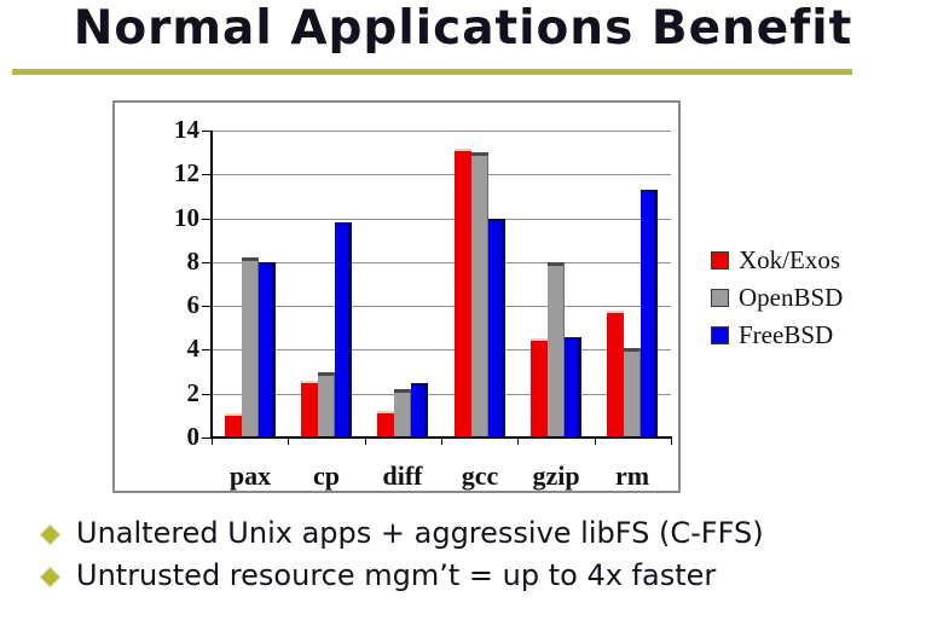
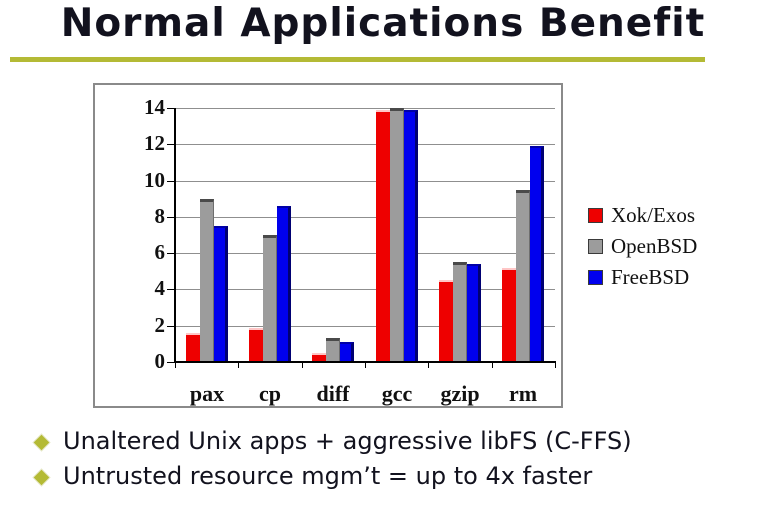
Xok/Exos/pax: 1.1 -> 1.6
OpenBSD/pax: 8.2 -> 9.0
FreeBSD/pax: 8.0 -> 7.5
Xok/Exos/cp: 2.6 -> 1.9
OpenBSD/cp: 3.0 -> 7.0
FreeBSD/cp: 9.8 -> 8.6
Xok/Exos/diff: 1.2 -> 0.5
OpenBSD/diff: 2.2 -> 1.3
FreeBSD/diff: 2.5 -> 1.1
Xok/Exos/gcc: 13.2 -> 13.9
OpenBSD/gcc: 13.0 -> 14.0
FreeBSD/gcc: 10.0 -> 13.9
OpenBSD/gzip: 8.0 -> 5.5
FreeBSD/gzip: 4.6 -> 5.4
Xok/Exos/rm: 5.8 -> 5.2
OpenBSD/rm: 4.1 -> 9.5
FreeBSD/rm: 11.3 -> 11.9
